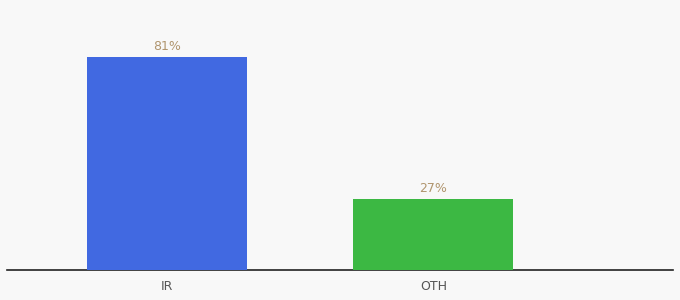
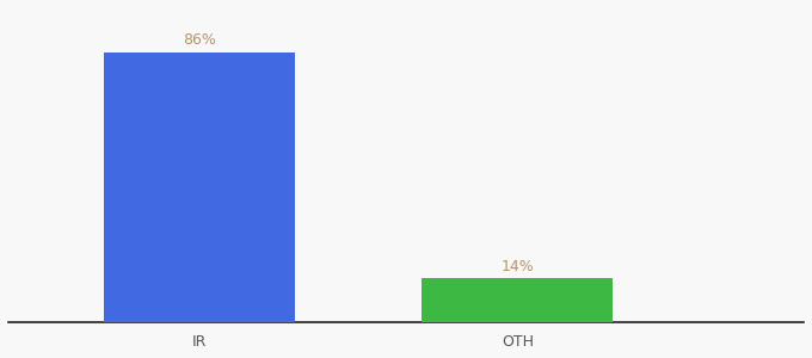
IR: 81% -> 86%
OTH: 27% -> 14%
